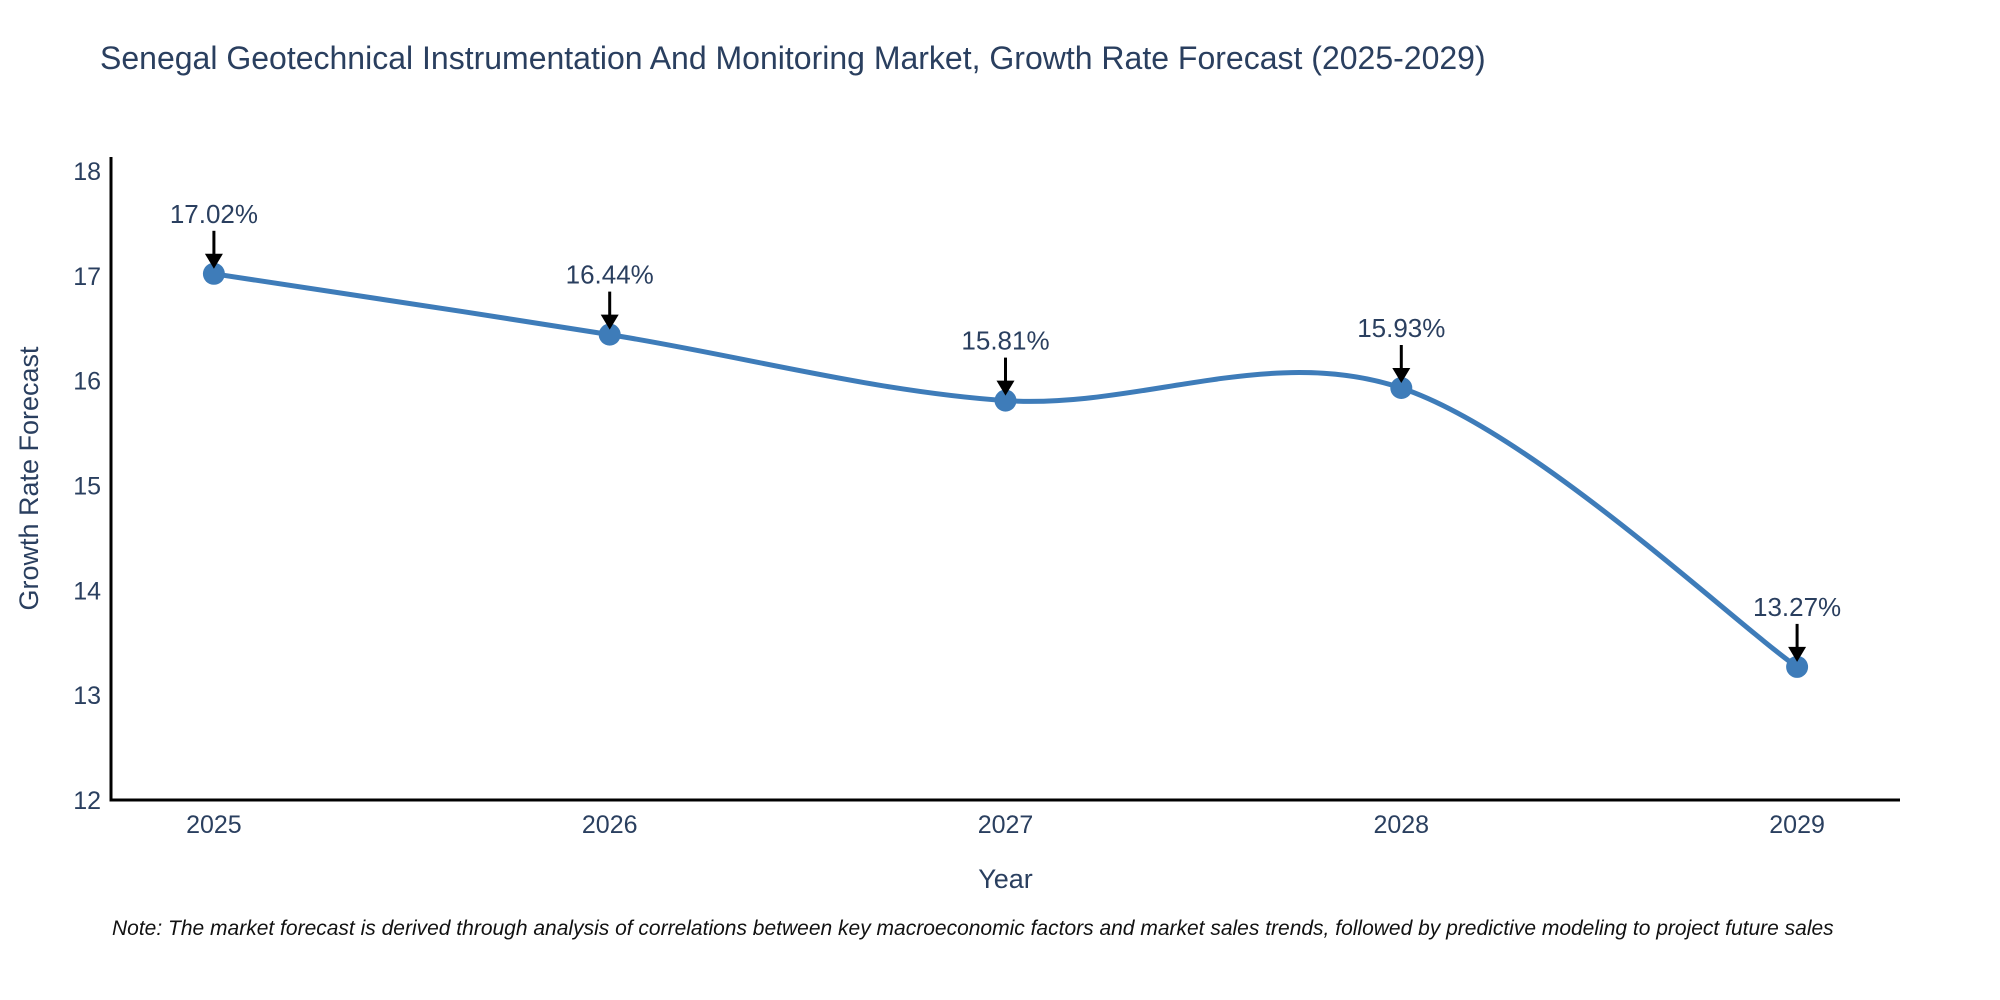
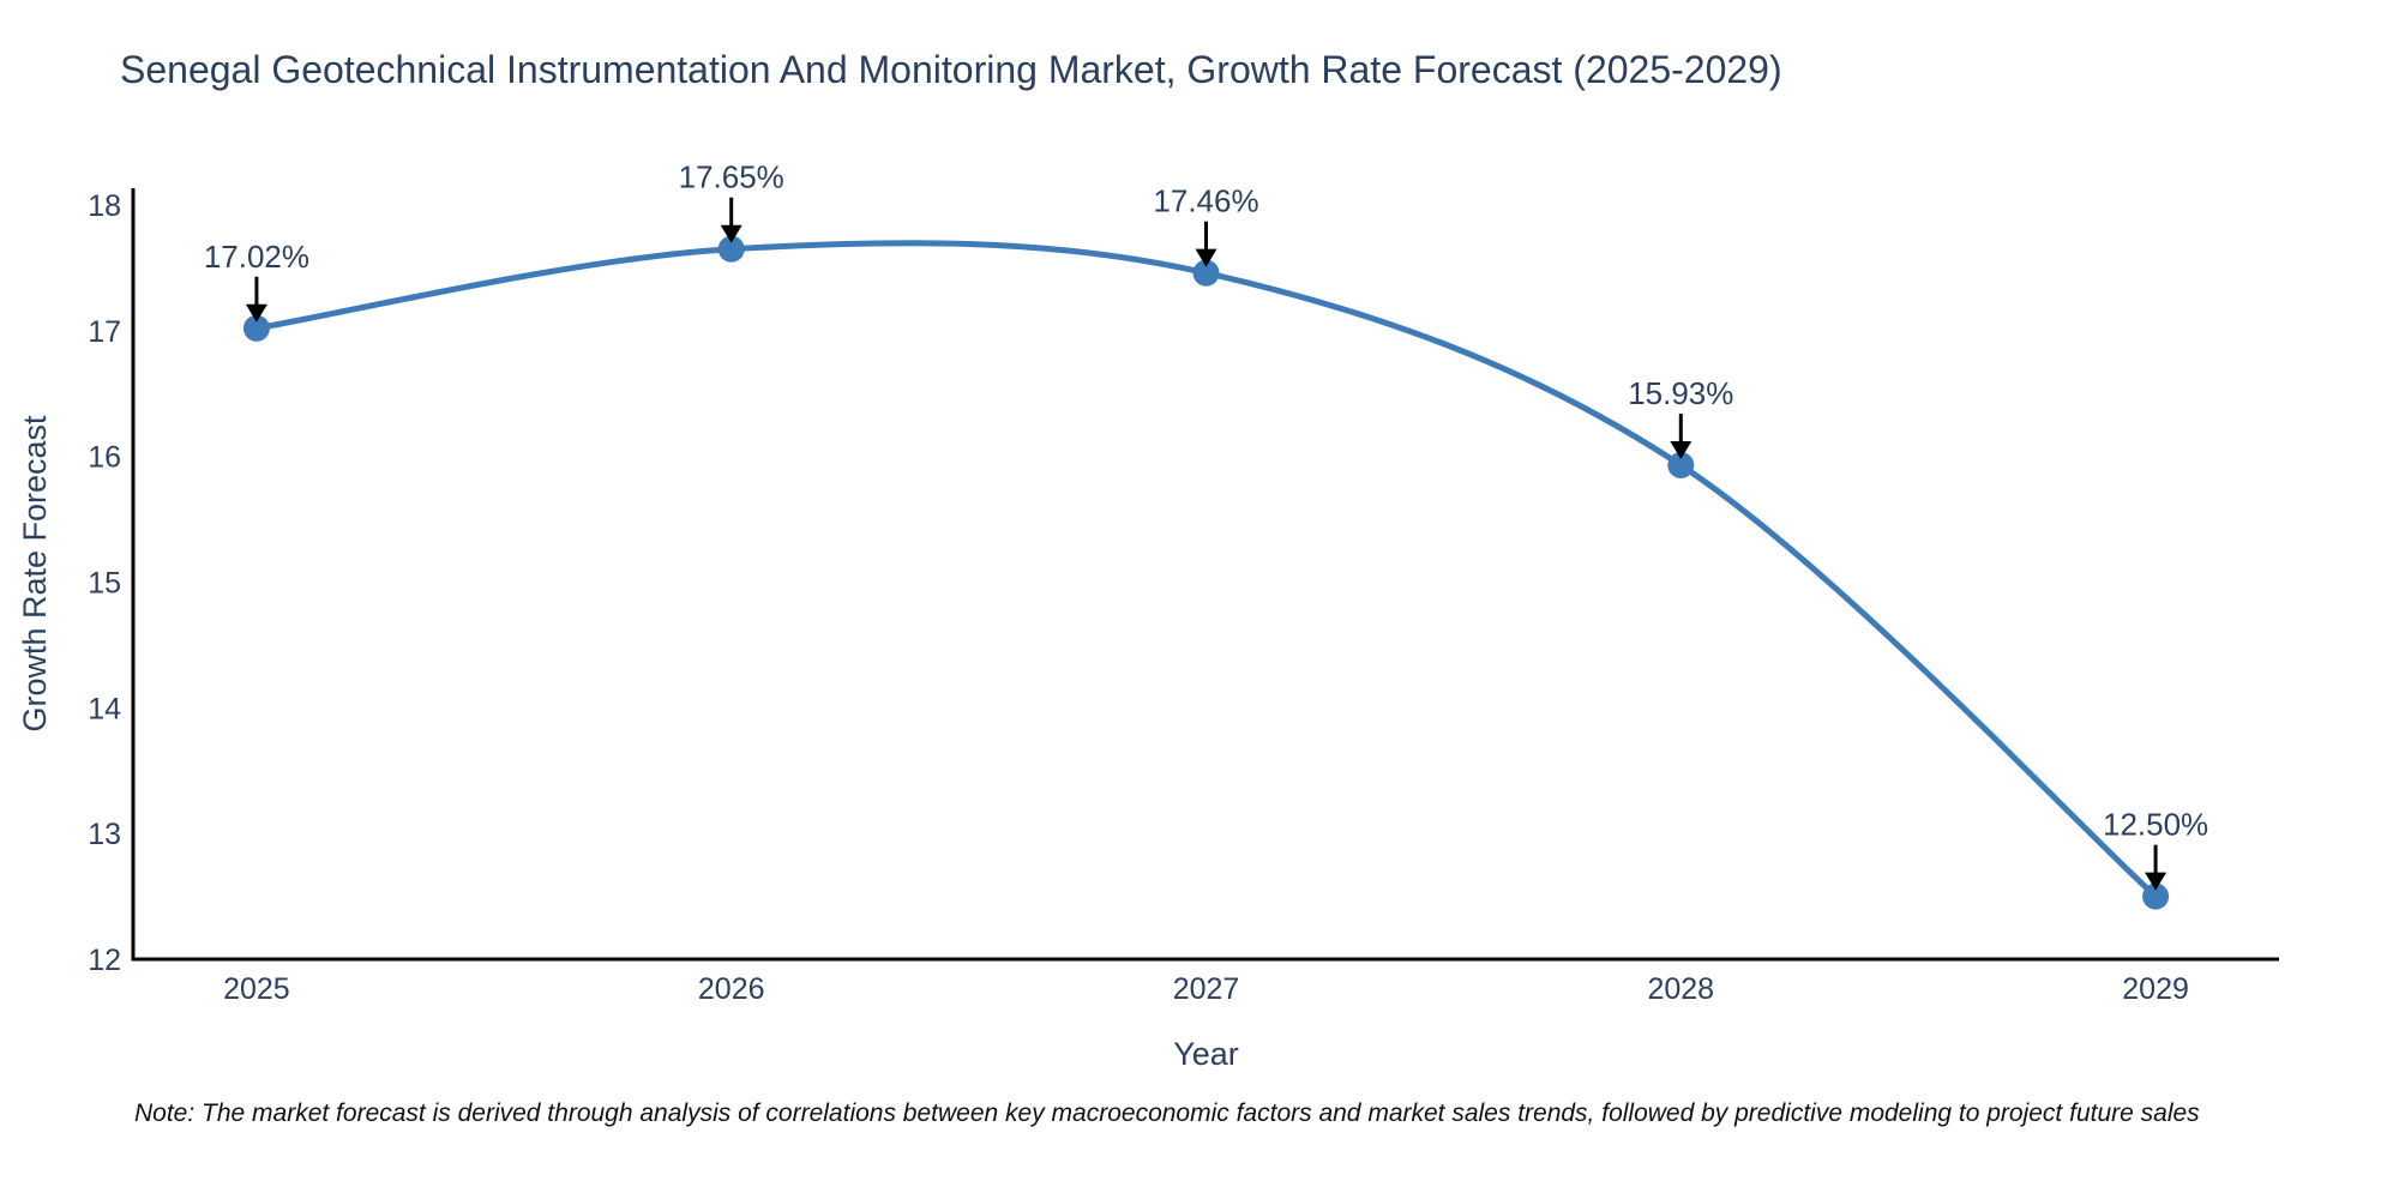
2026: 16.44% -> 17.65%
2027: 15.81% -> 17.46%
2029: 13.27% -> 12.50%
